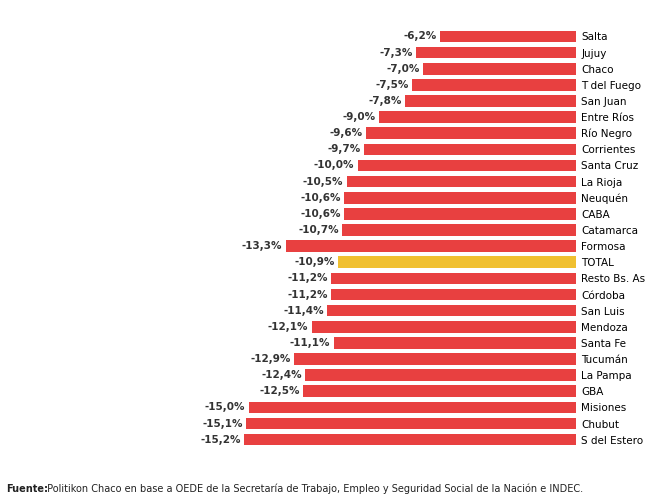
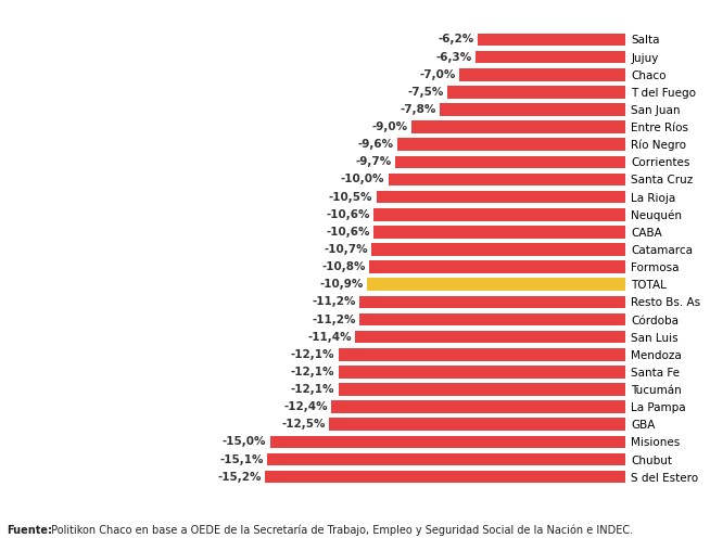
Jujuy: -7,3% -> -6,3%
Formosa: -13,3% -> -10,8%
Santa Fe: -11,1% -> -12,1%
Tucumán: -12,9% -> -12,1%
